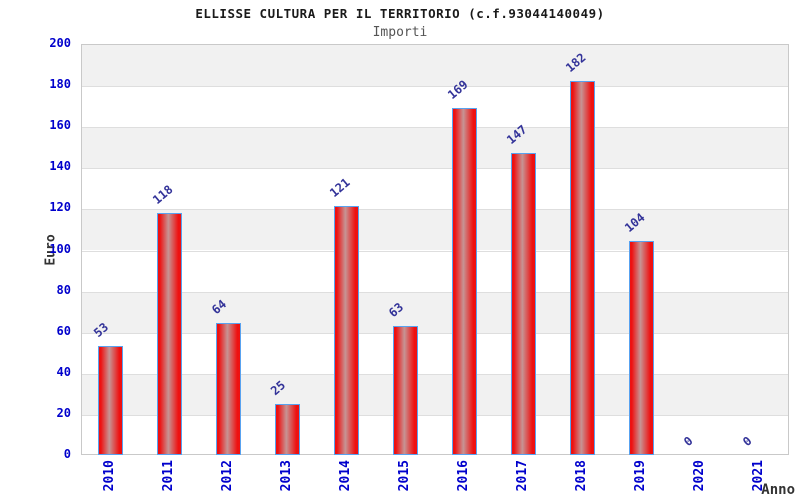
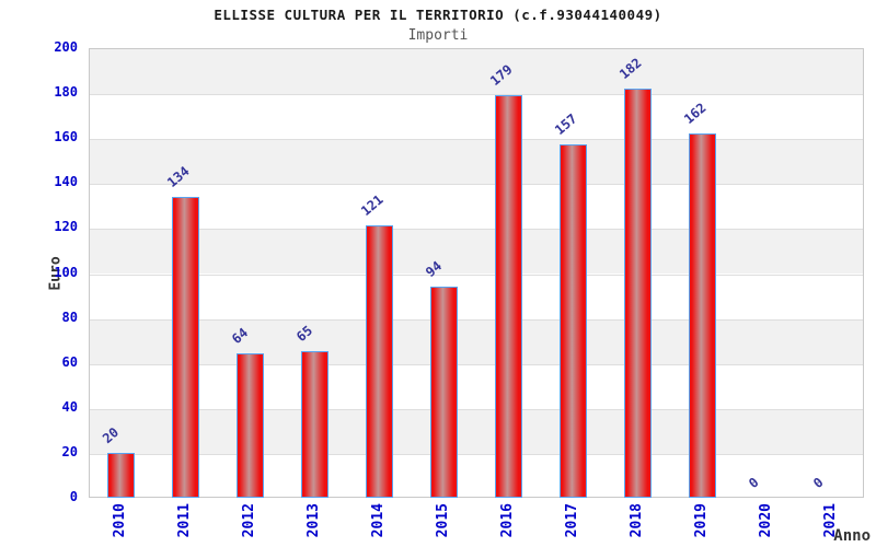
2010: 53 -> 20
2011: 118 -> 134
2013: 25 -> 65
2015: 63 -> 94
2016: 169 -> 179
2017: 147 -> 157
2019: 104 -> 162
